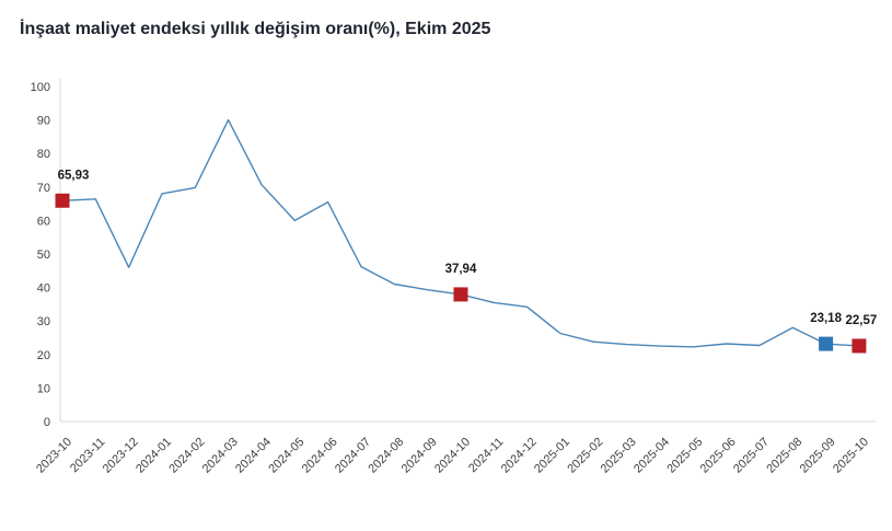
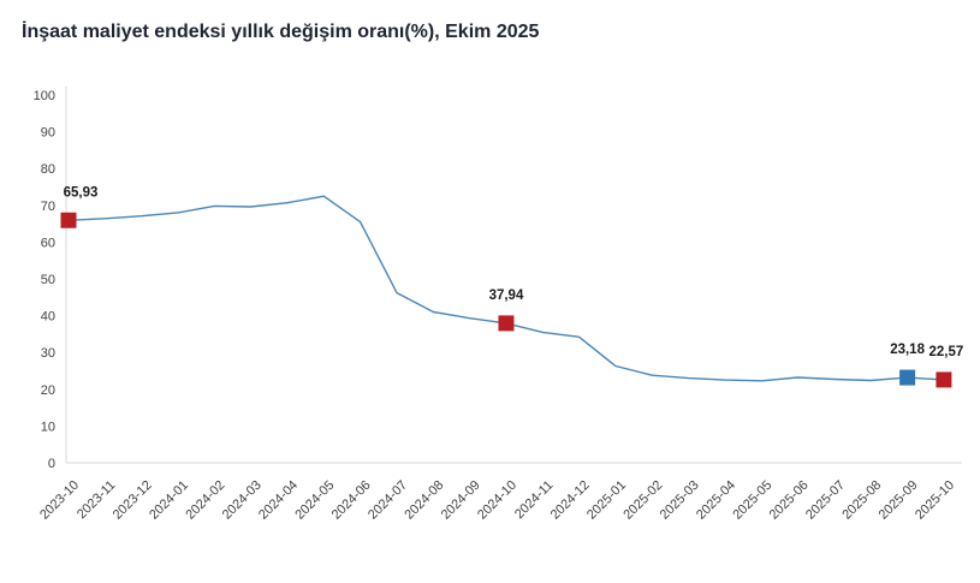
2023-12: 46 -> 67
2024-03: 90 -> 70
2024-05: 60 -> 72
2025-08: 28 -> 22
